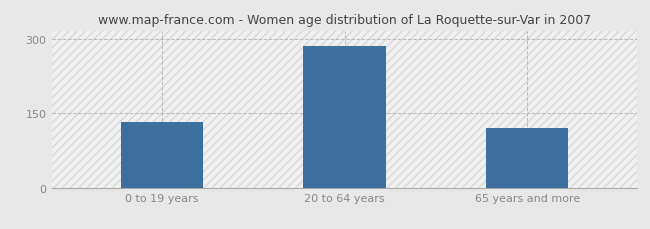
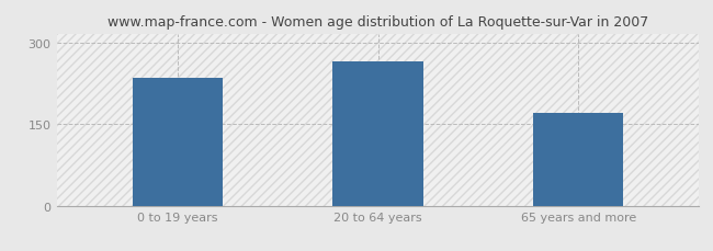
0 to 19 years: 133 -> 235
20 to 64 years: 285 -> 265
65 years and more: 120 -> 170
